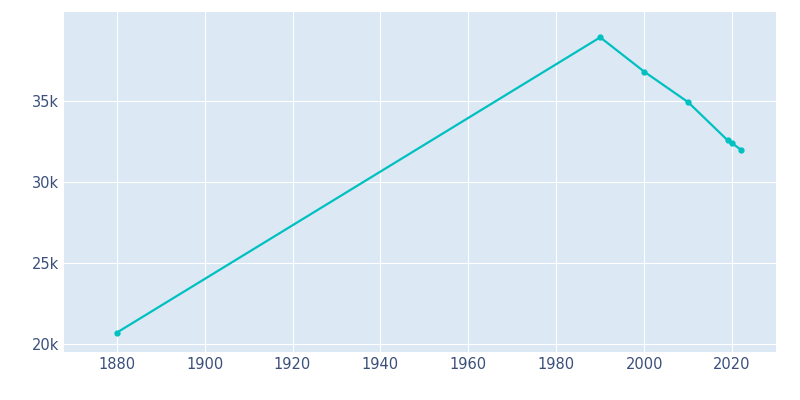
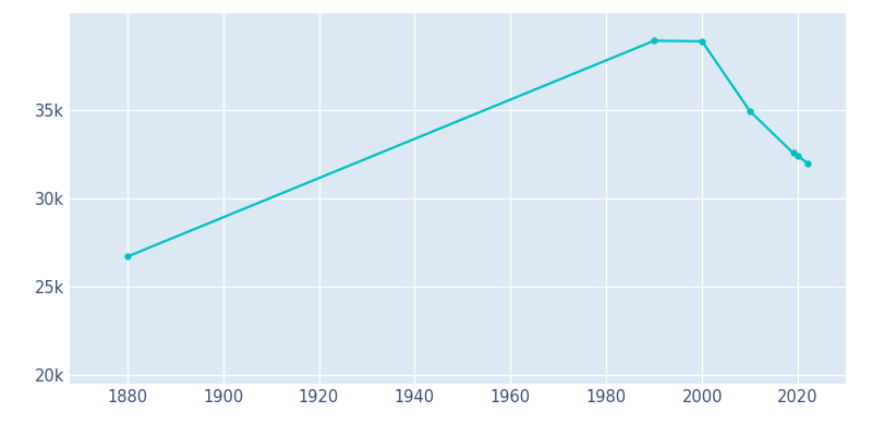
1880: 20.7k -> 26.7k
2000: 36.8k -> 38.9k
